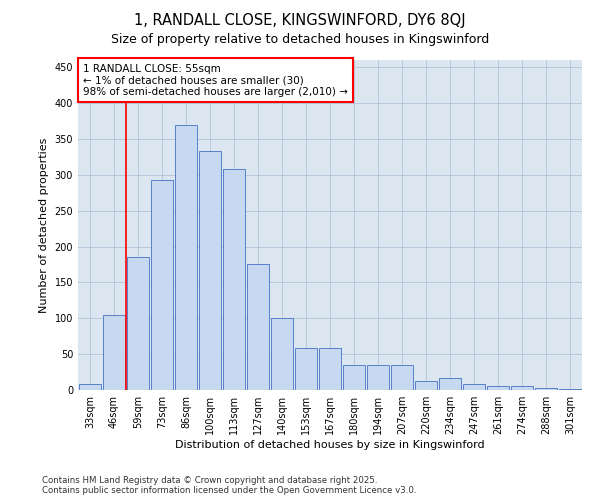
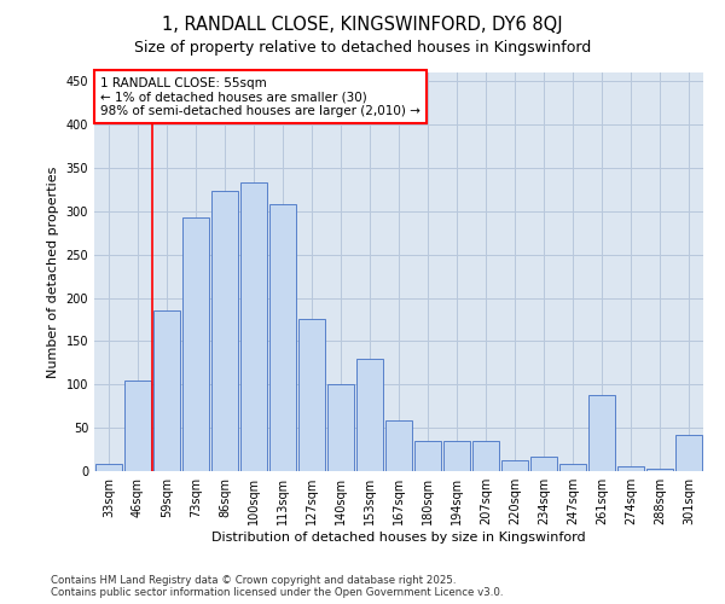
86sqm: 370 -> 324
153sqm: 58 -> 130
261sqm: 5 -> 88
301sqm: 2 -> 42
